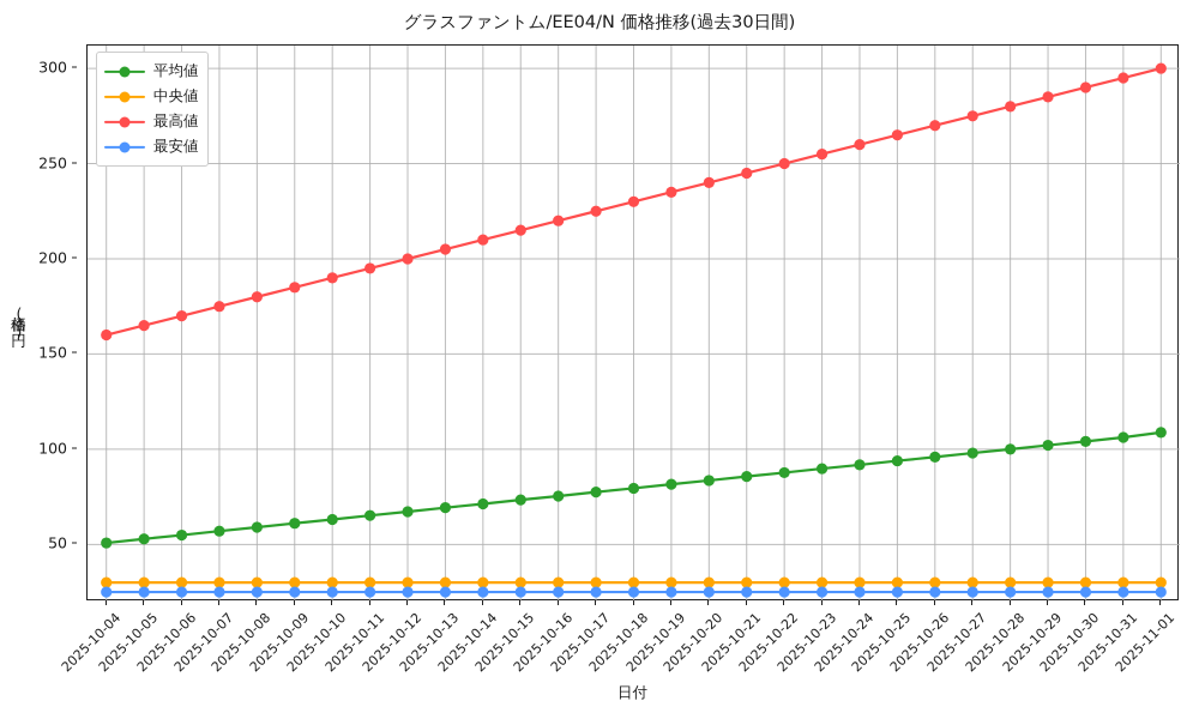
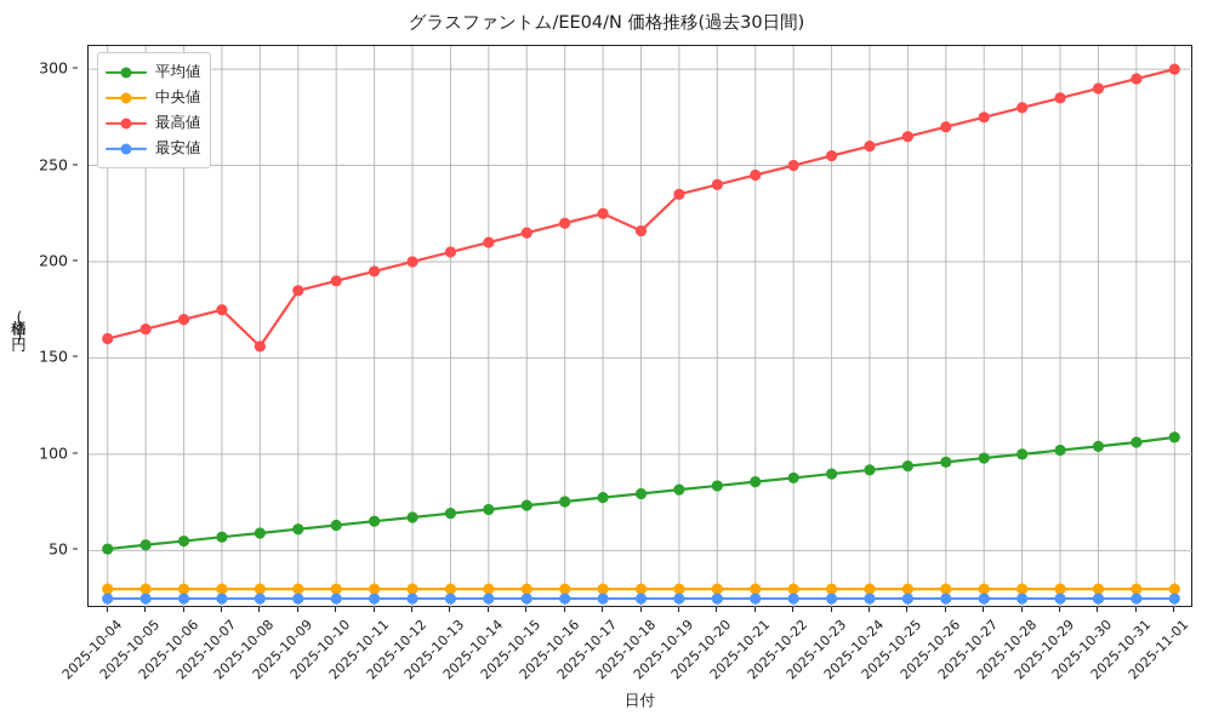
最高値/2025-10-08: 180 -> 156
最高値/2025-10-18: 230 -> 216
